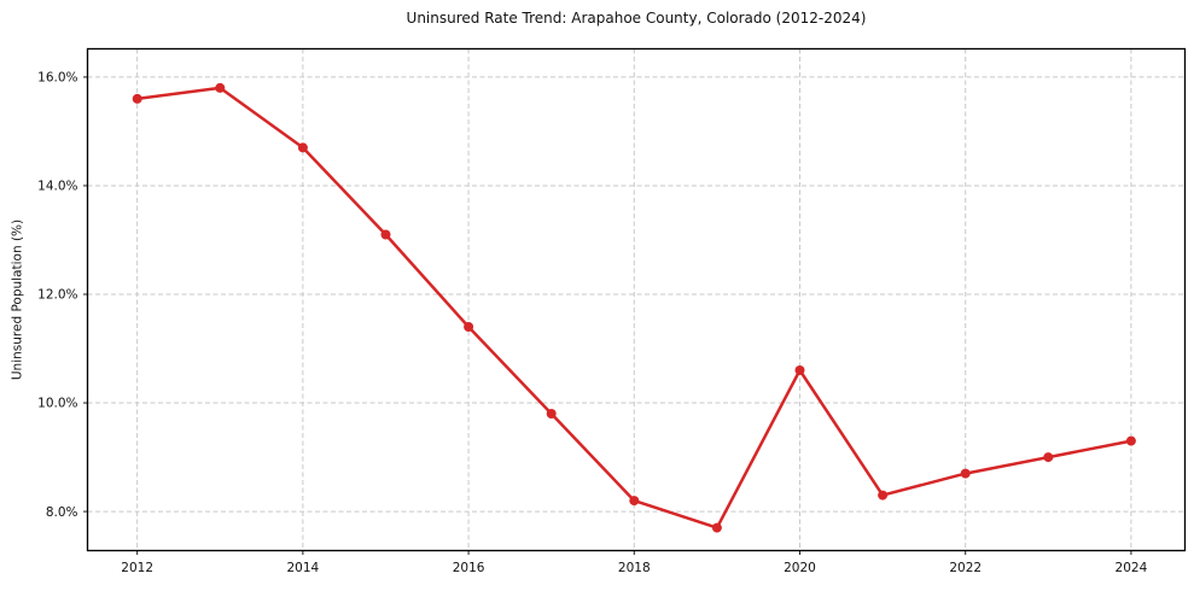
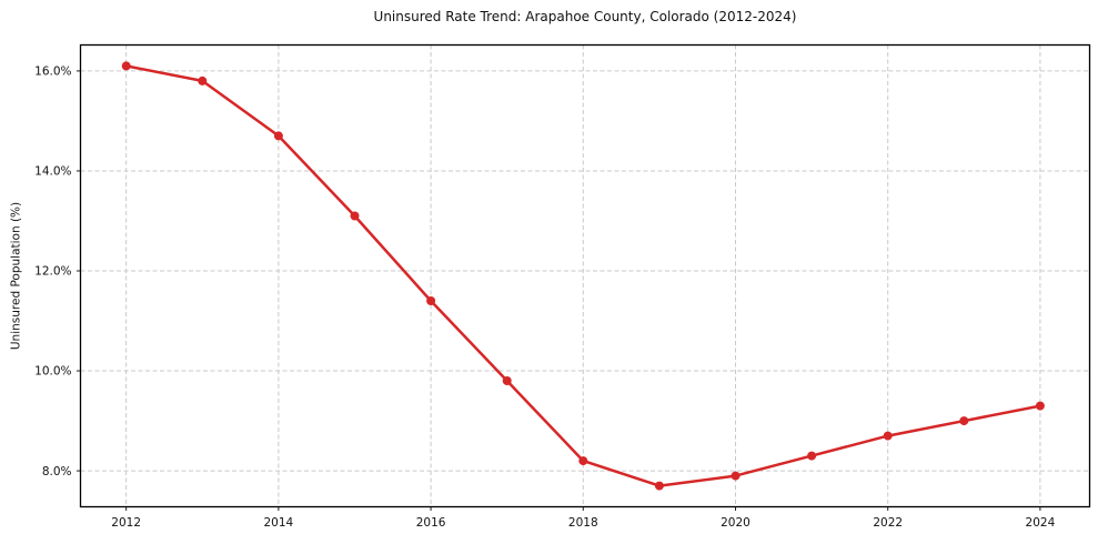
2012: 15.6% -> 16.1%
2020: 10.6% -> 7.9%
